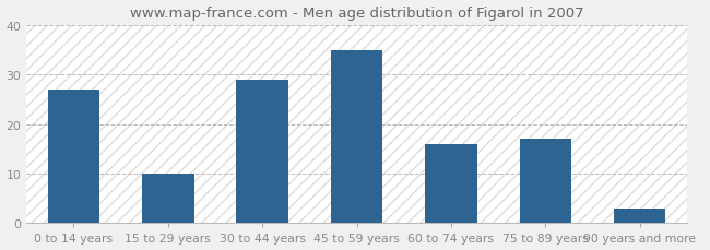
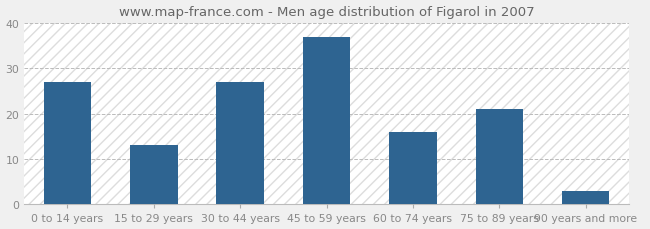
15 to 29 years: 10 -> 13
30 to 44 years: 29 -> 27
45 to 59 years: 35 -> 37
75 to 89 years: 17 -> 21
